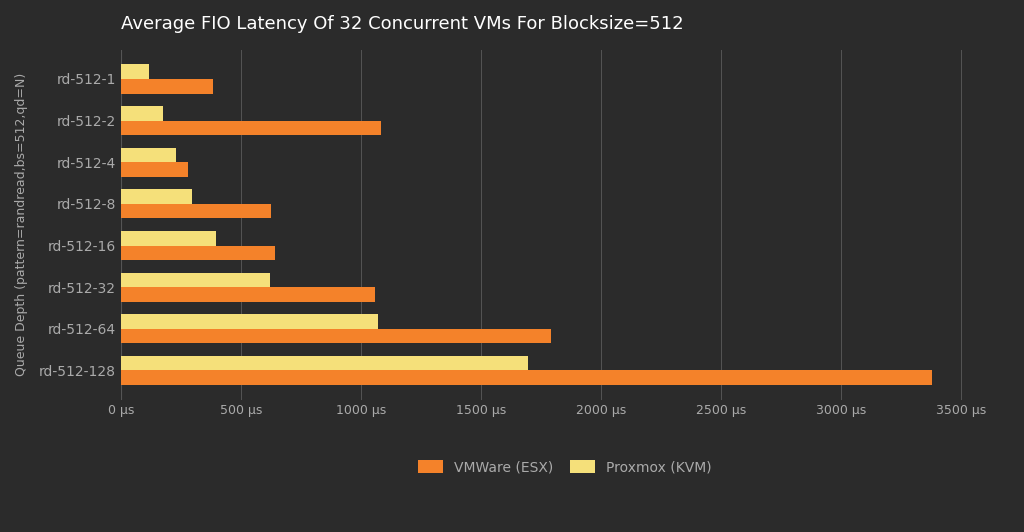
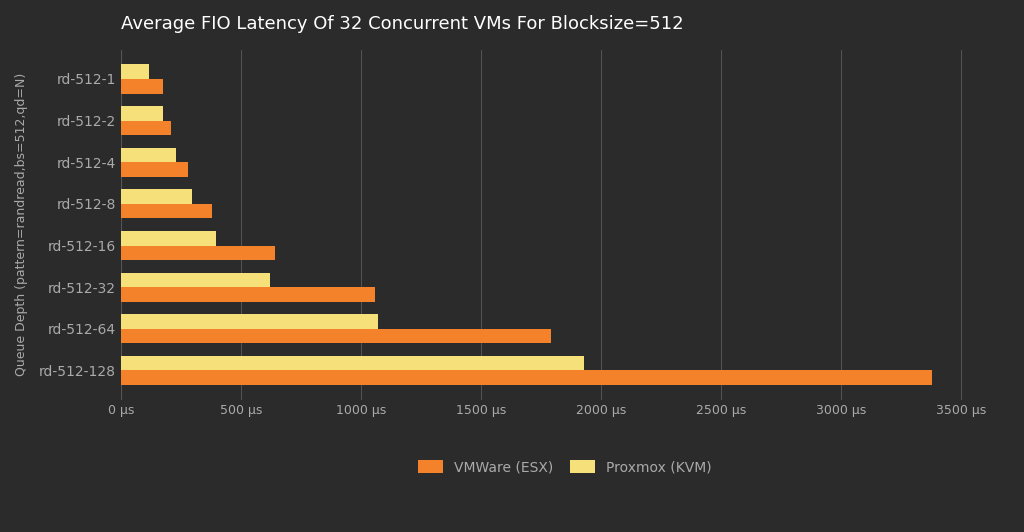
VMWare (ESX)/rd-512-1: 385 µs -> 175 µs
VMWare (ESX)/rd-512-2: 1085 µs -> 210 µs
VMWare (ESX)/rd-512-8: 625 µs -> 380 µs
Proxmox (KVM)/rd-512-128: 1695 µs -> 1930 µs
